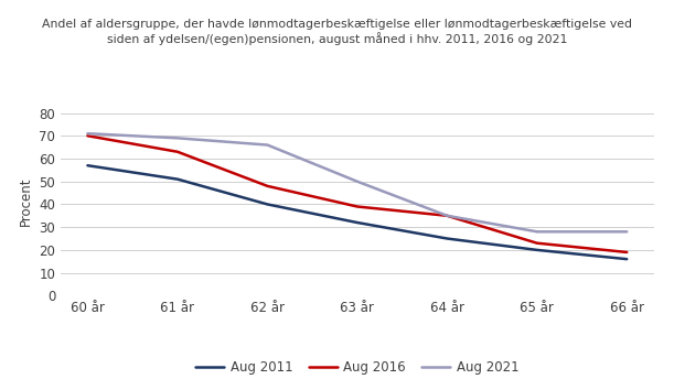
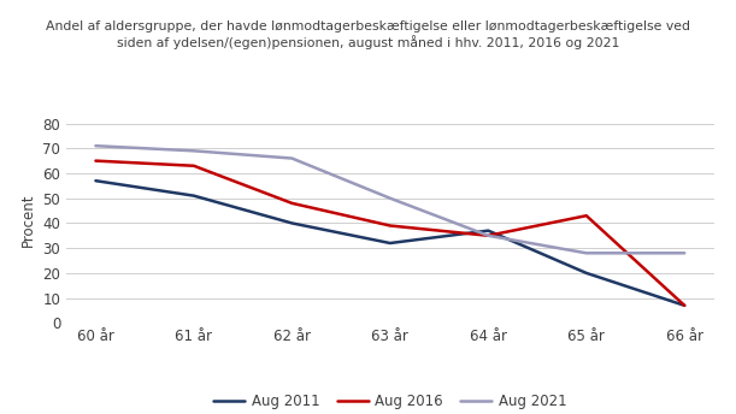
Aug 2016/60 år: 70 -> 65
Aug 2011/64 år: 25 -> 37
Aug 2016/65 år: 23 -> 43
Aug 2011/66 år: 16 -> 7
Aug 2016/66 år: 19 -> 7
